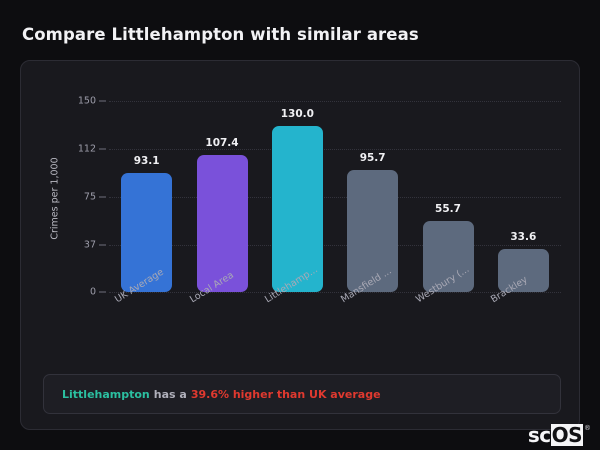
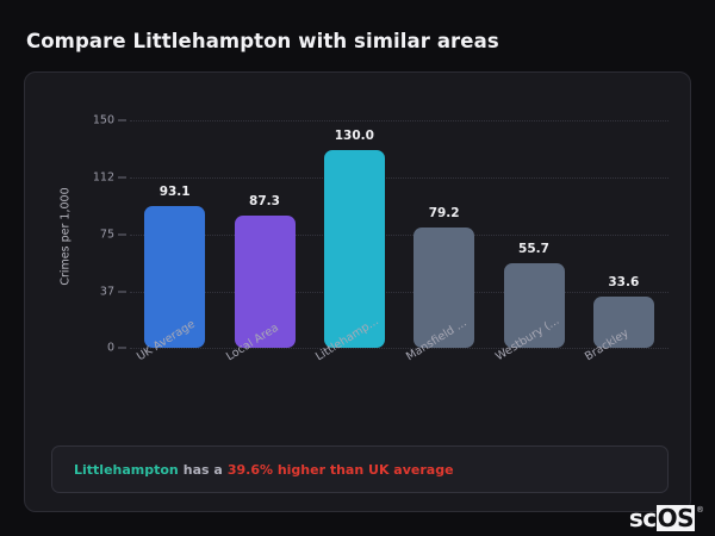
Local Area: 107.4 -> 87.3
Mansfield ...: 95.7 -> 79.2
